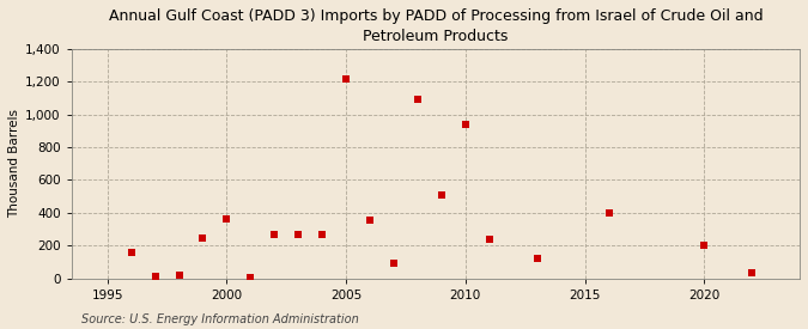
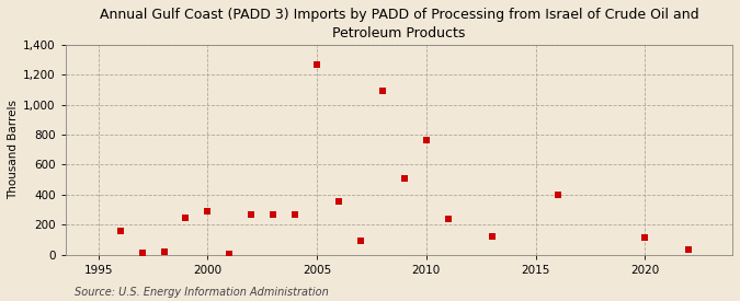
2000: 360 -> 290
2005: 1,220 -> 1,270
2010: 940 -> 760
2020: 200 -> 110
